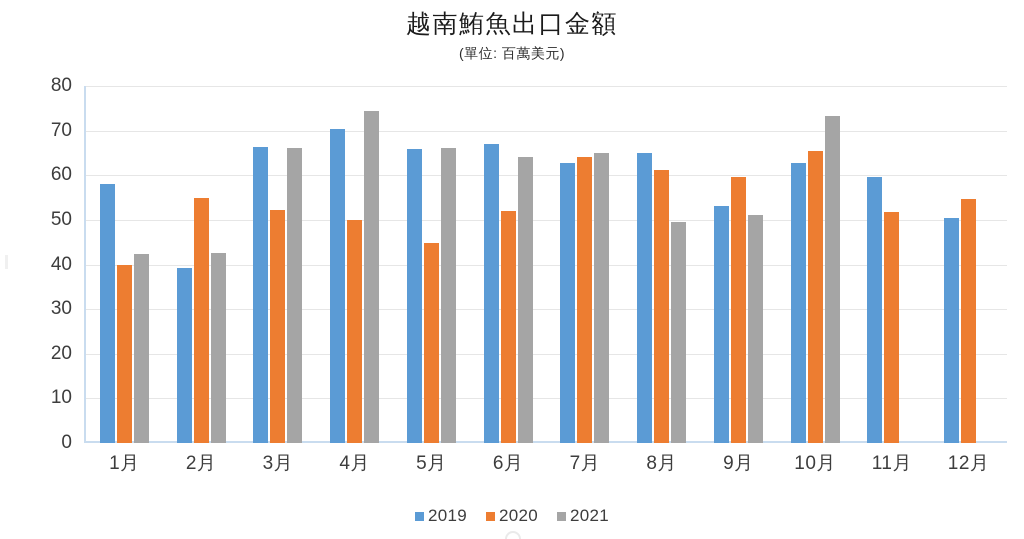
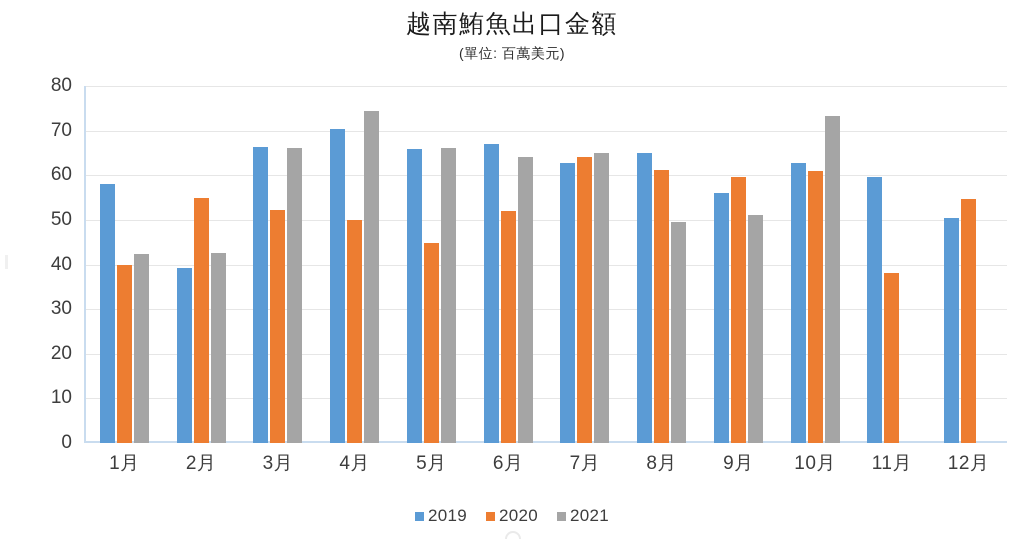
2019/9月: 53 -> 56
2020/10月: 66 -> 61
2020/11月: 52 -> 38
